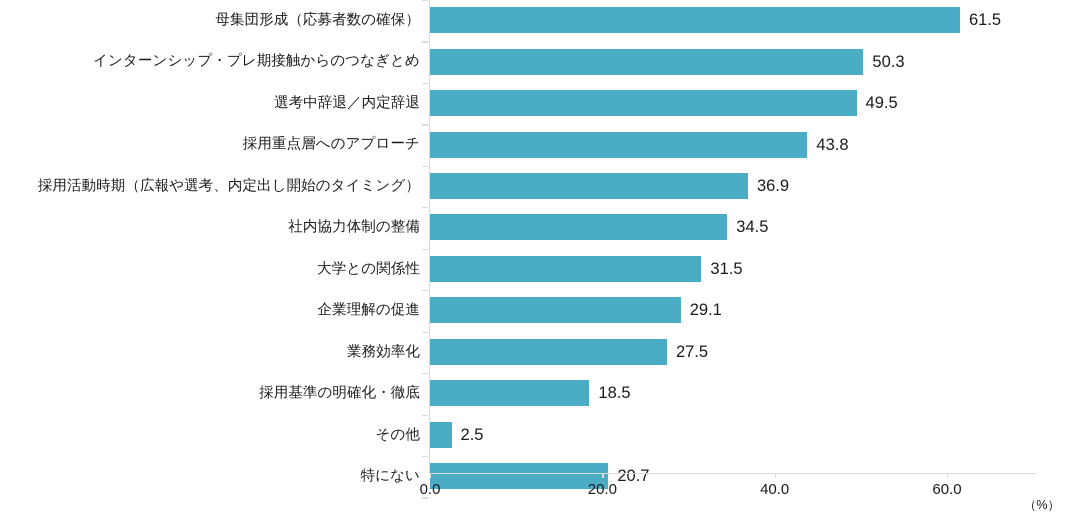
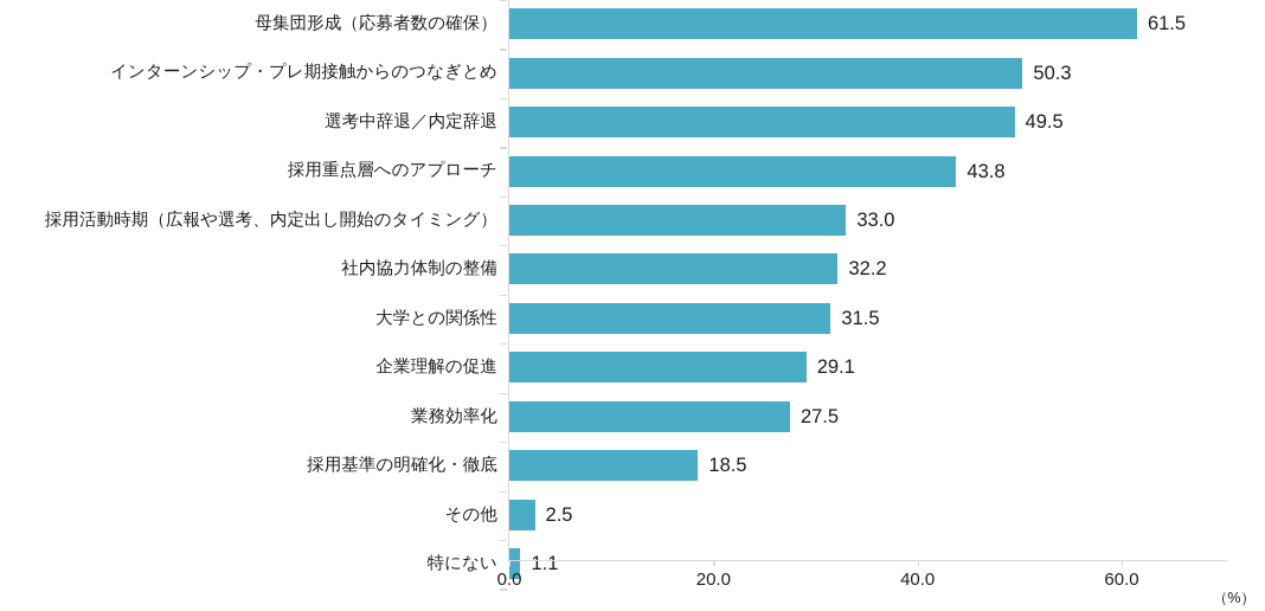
採用活動時期（広報や選考、内定出し開始のタイミング）: 36.9 -> 33.0
社内協力体制の整備: 34.5 -> 32.2
特にない: 20.7 -> 1.1
